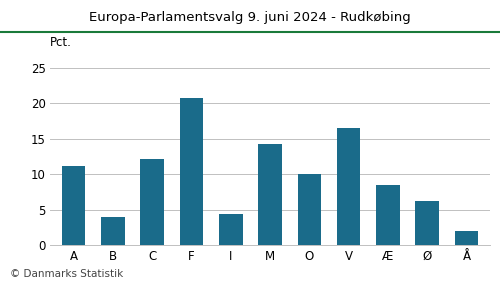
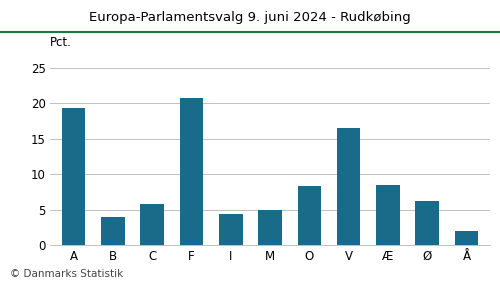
A: 11.2 -> 19.3
C: 12.2 -> 5.8
M: 14.2 -> 5.0
O: 10.0 -> 8.3
